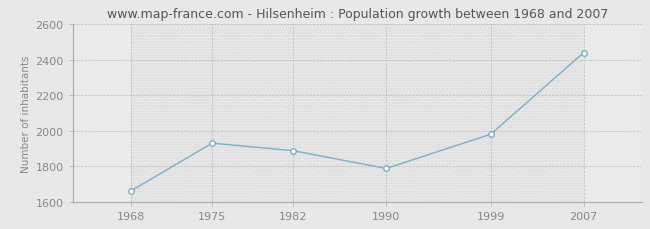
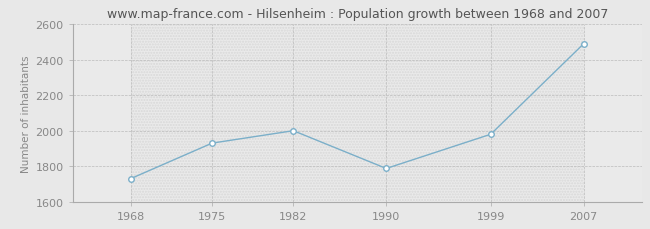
1968: 1660 -> 1730
1982: 1890 -> 2000
2007: 2440 -> 2490
